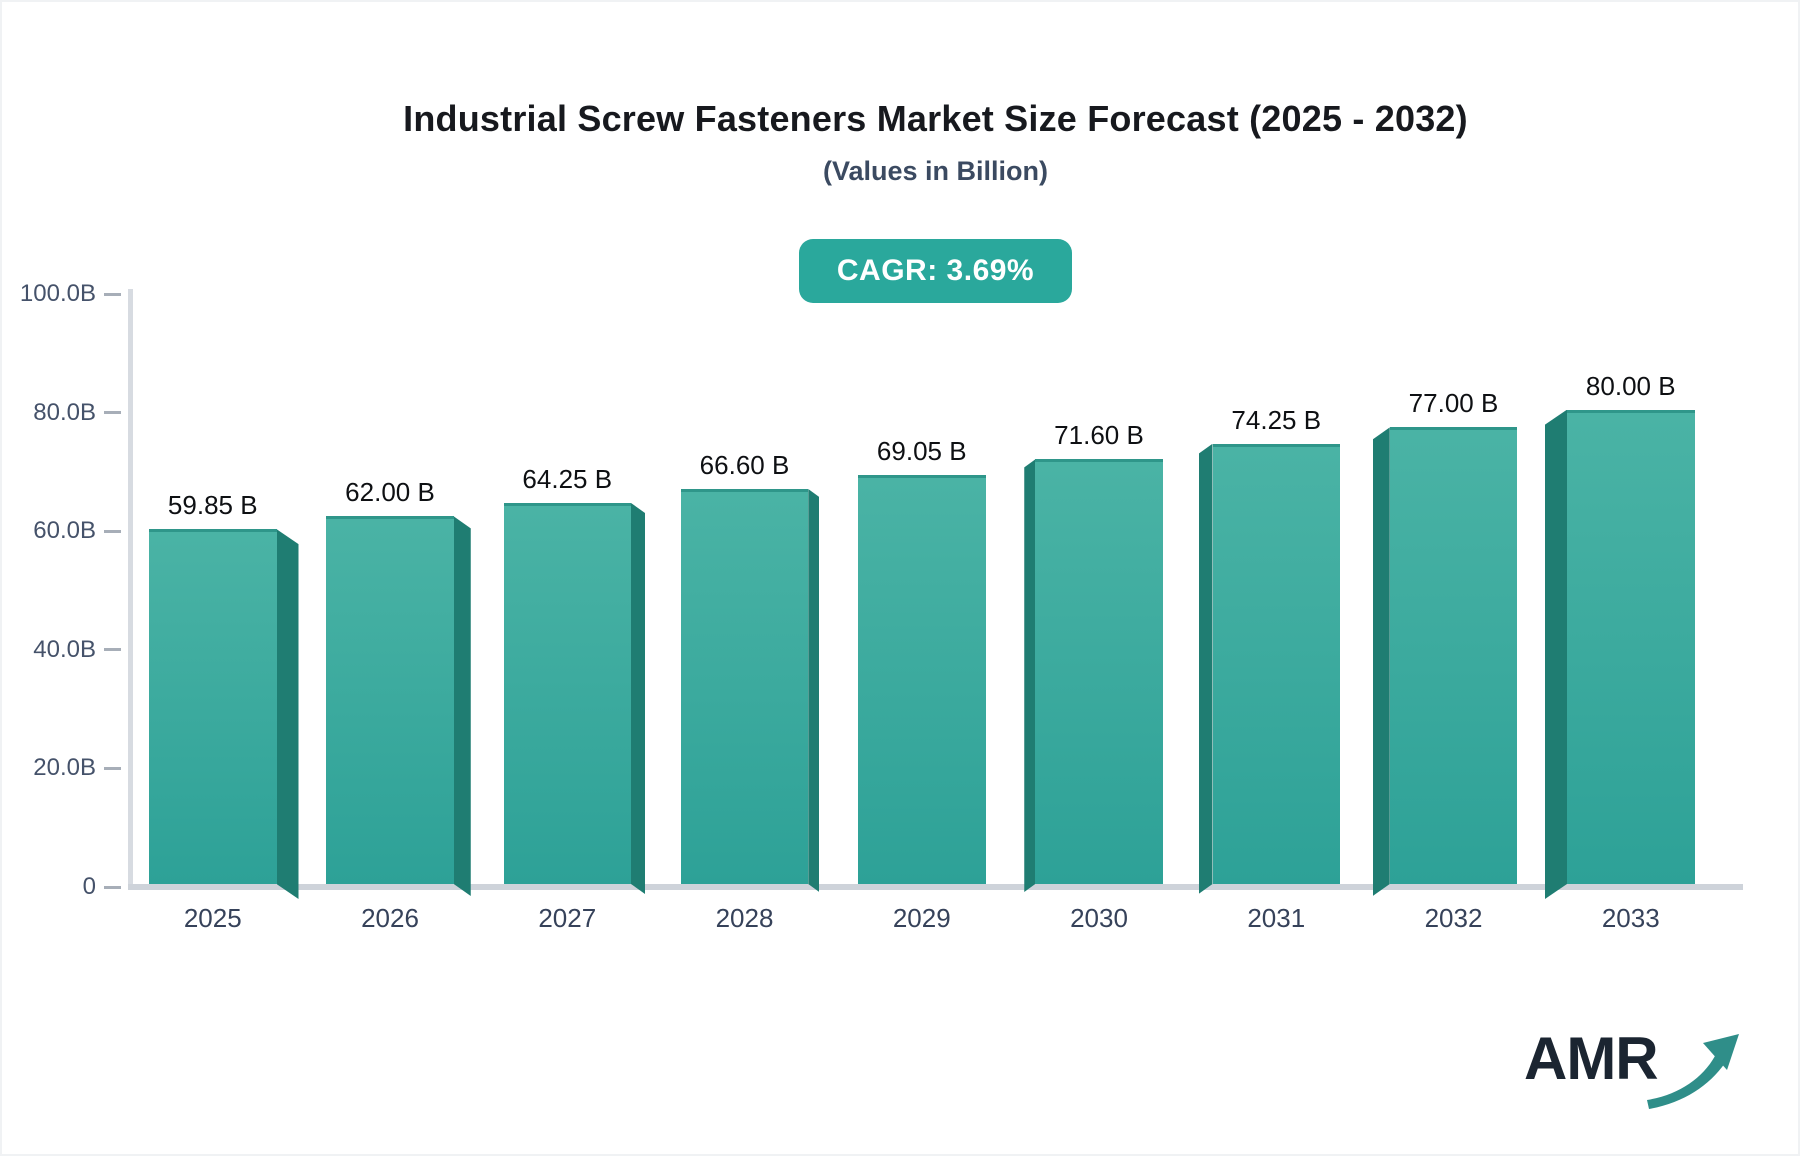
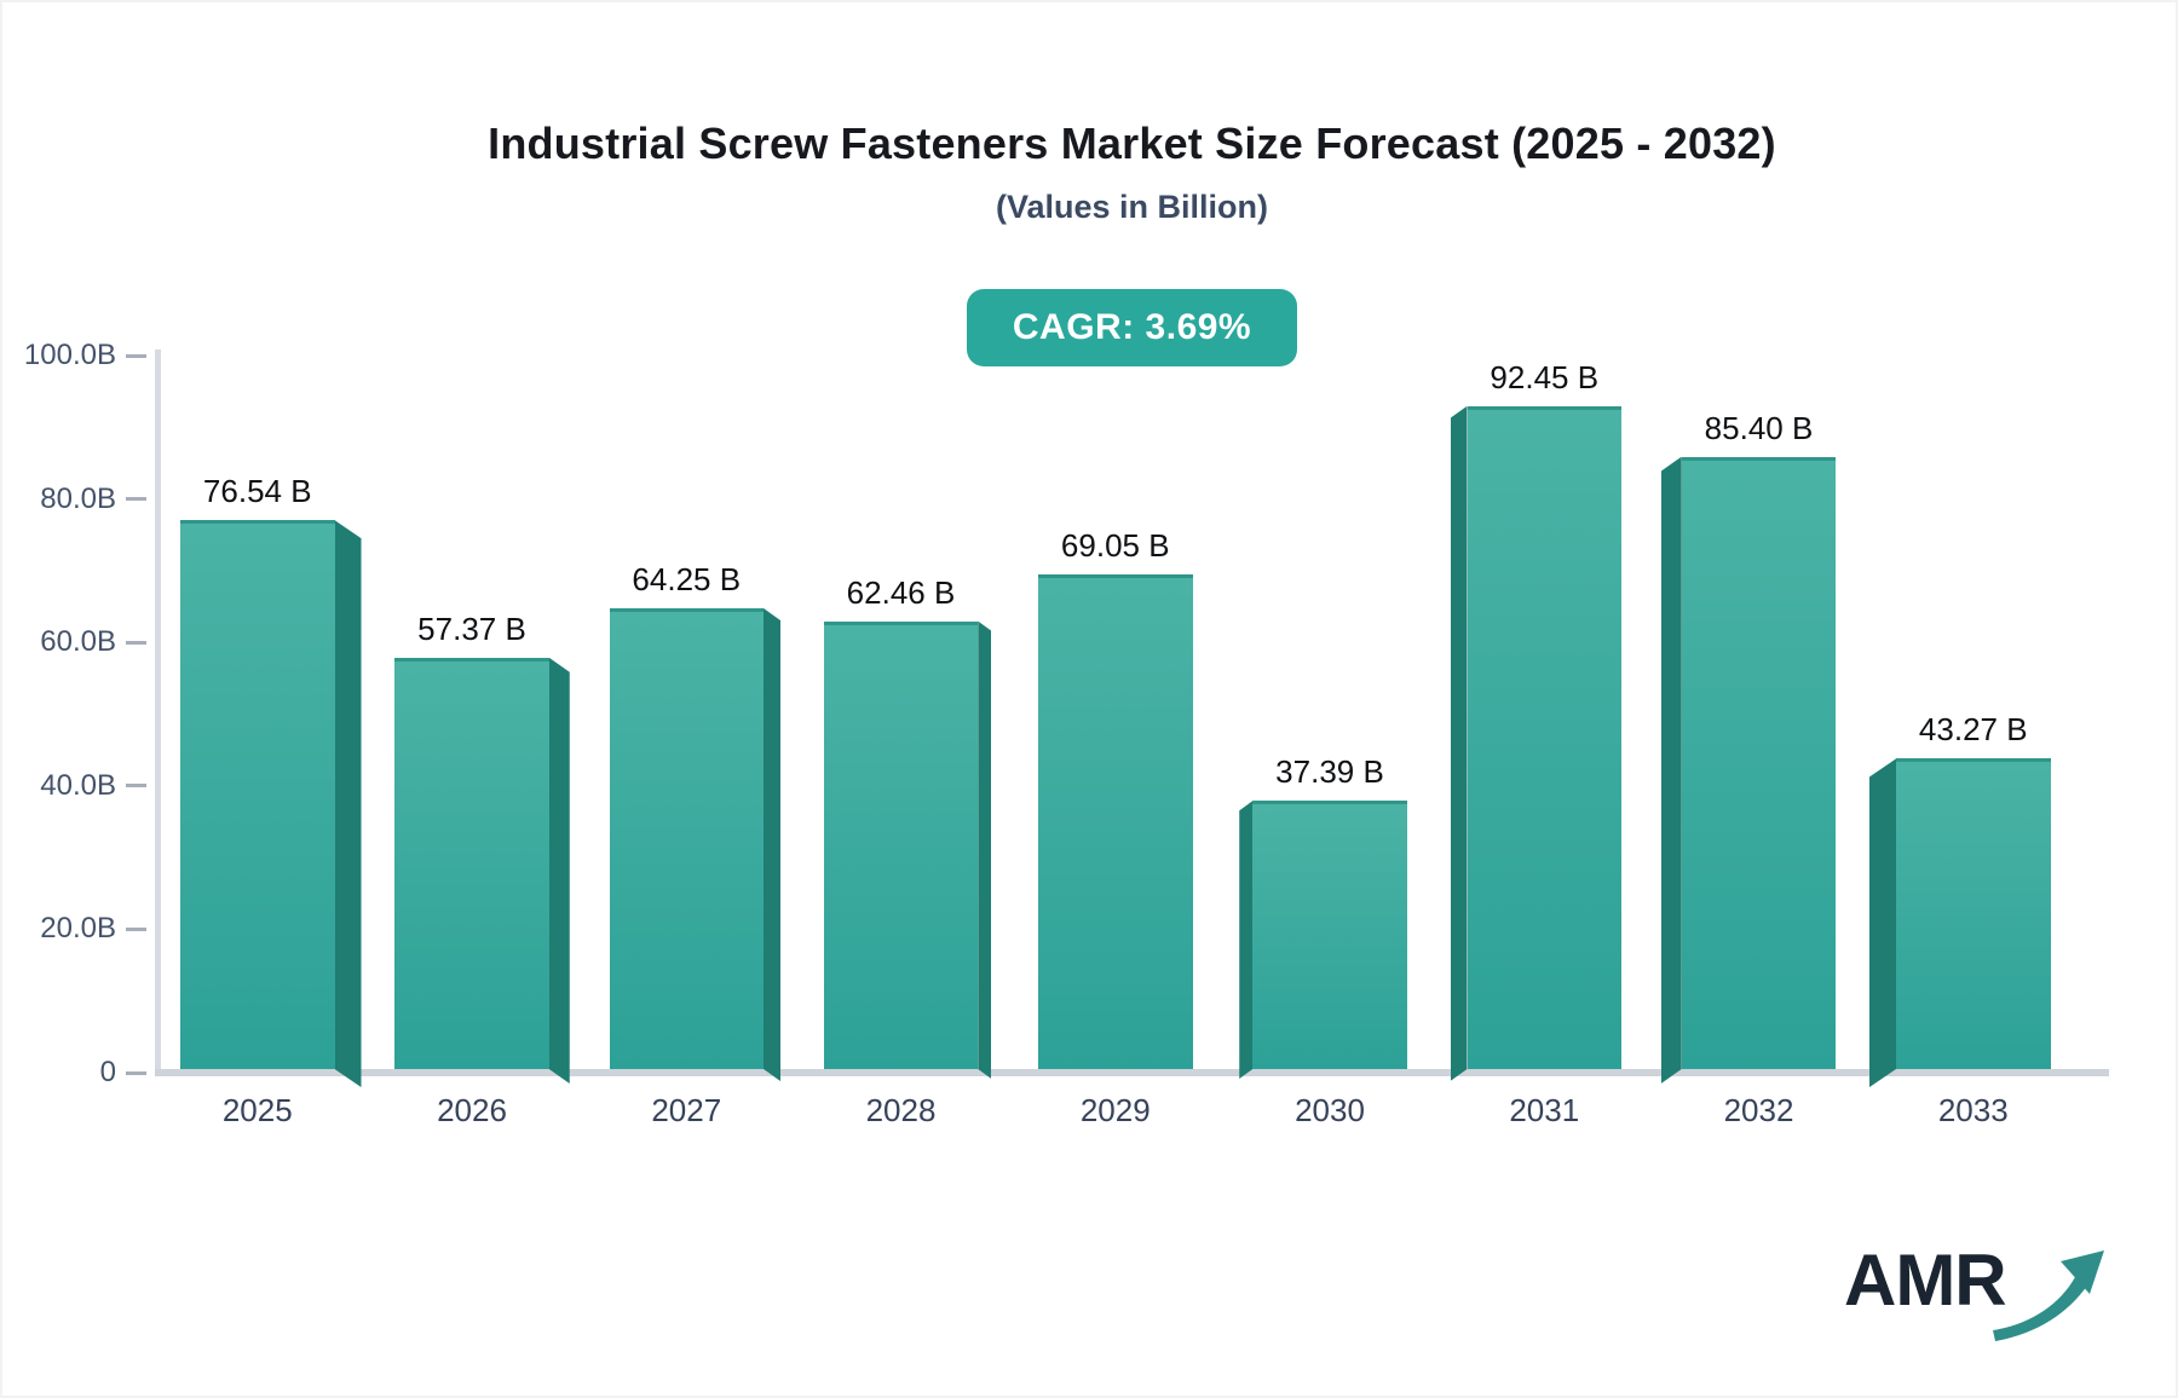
2025: 59.85 -> 76.54
2026: 62.00 -> 57.37
2028: 66.60 -> 62.46
2030: 71.60 -> 37.39
2031: 74.25 -> 92.45
2032: 77.00 -> 85.40
2033: 80.00 -> 43.27
